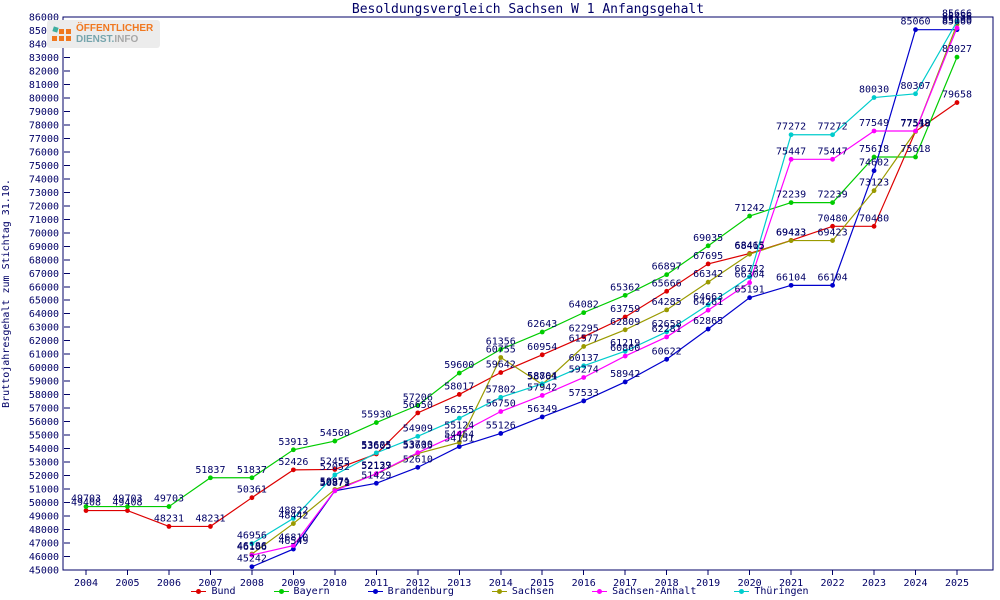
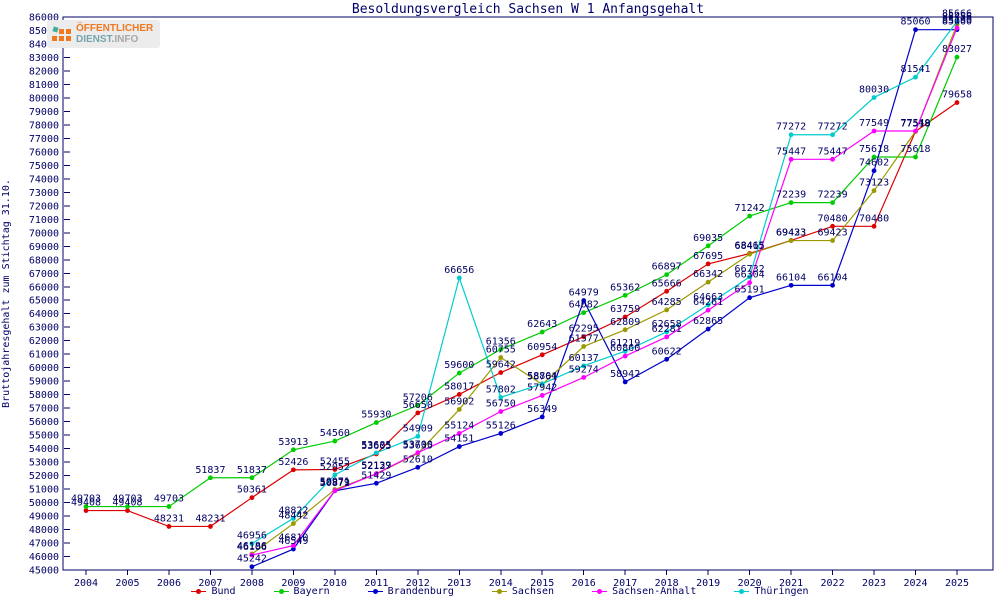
Sachsen/2013: 54454 -> 56902
Thüringen/2013: 56255 -> 66656
Brandenburg/2016: 57533 -> 64979
Thüringen/2024: 80307 -> 81541
